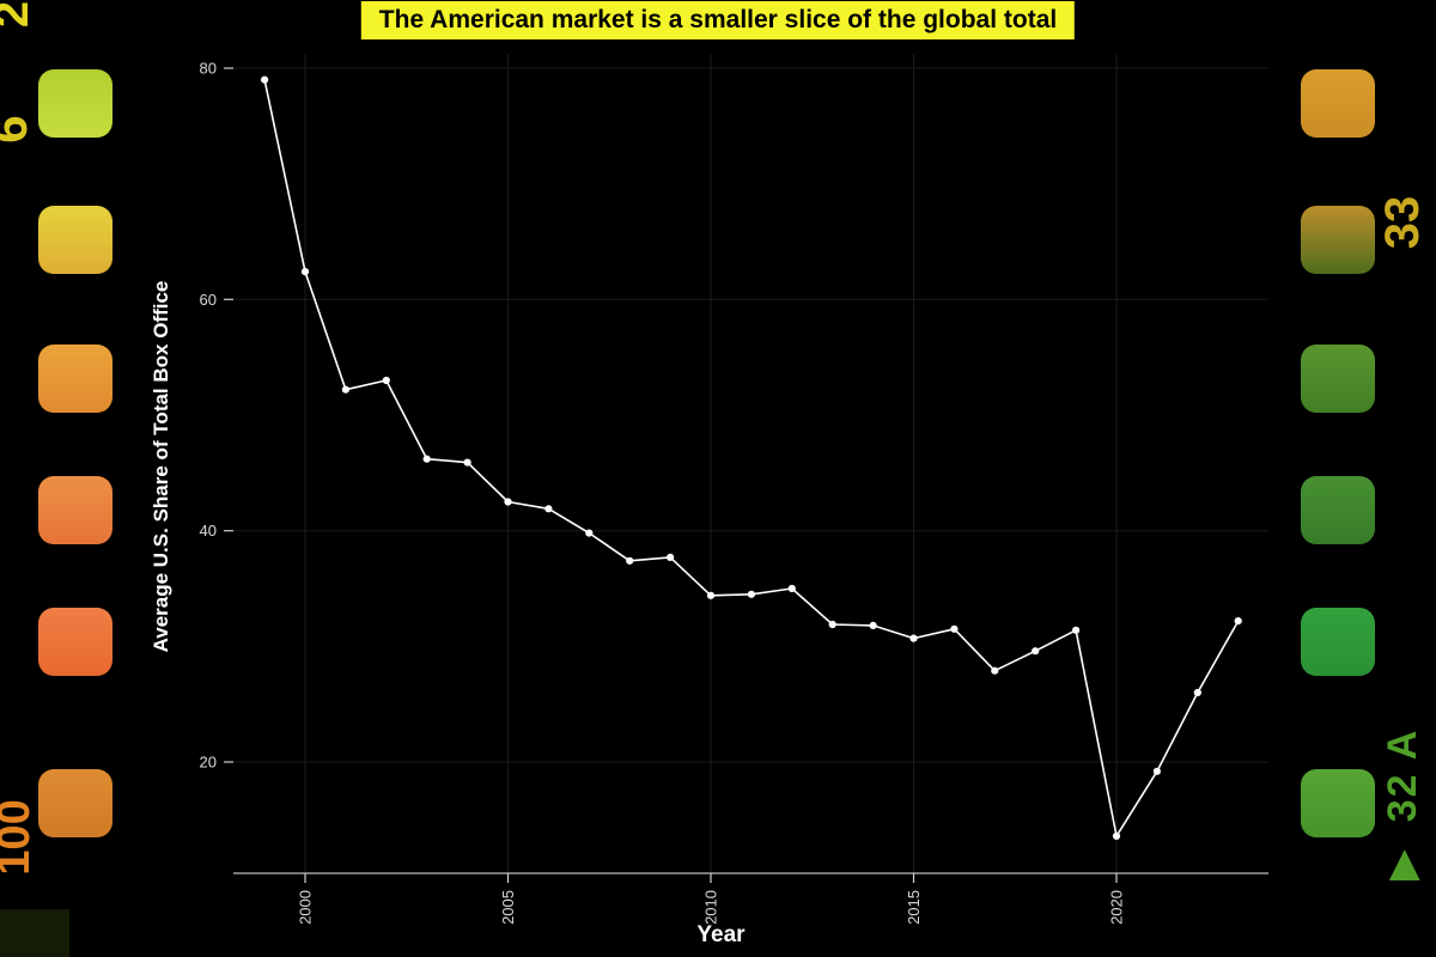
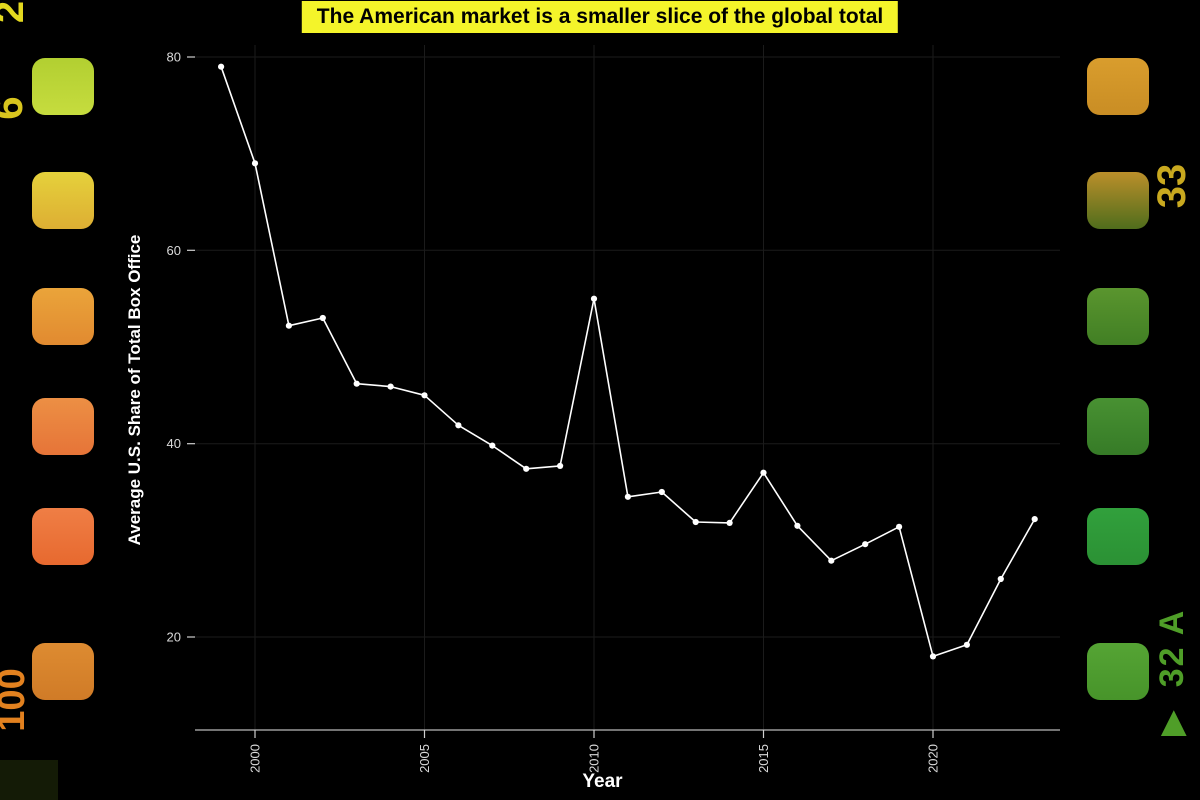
2000: 62 -> 69
2005: 42 -> 45
2010: 34 -> 55
2015: 31 -> 37
2020: 14 -> 18
